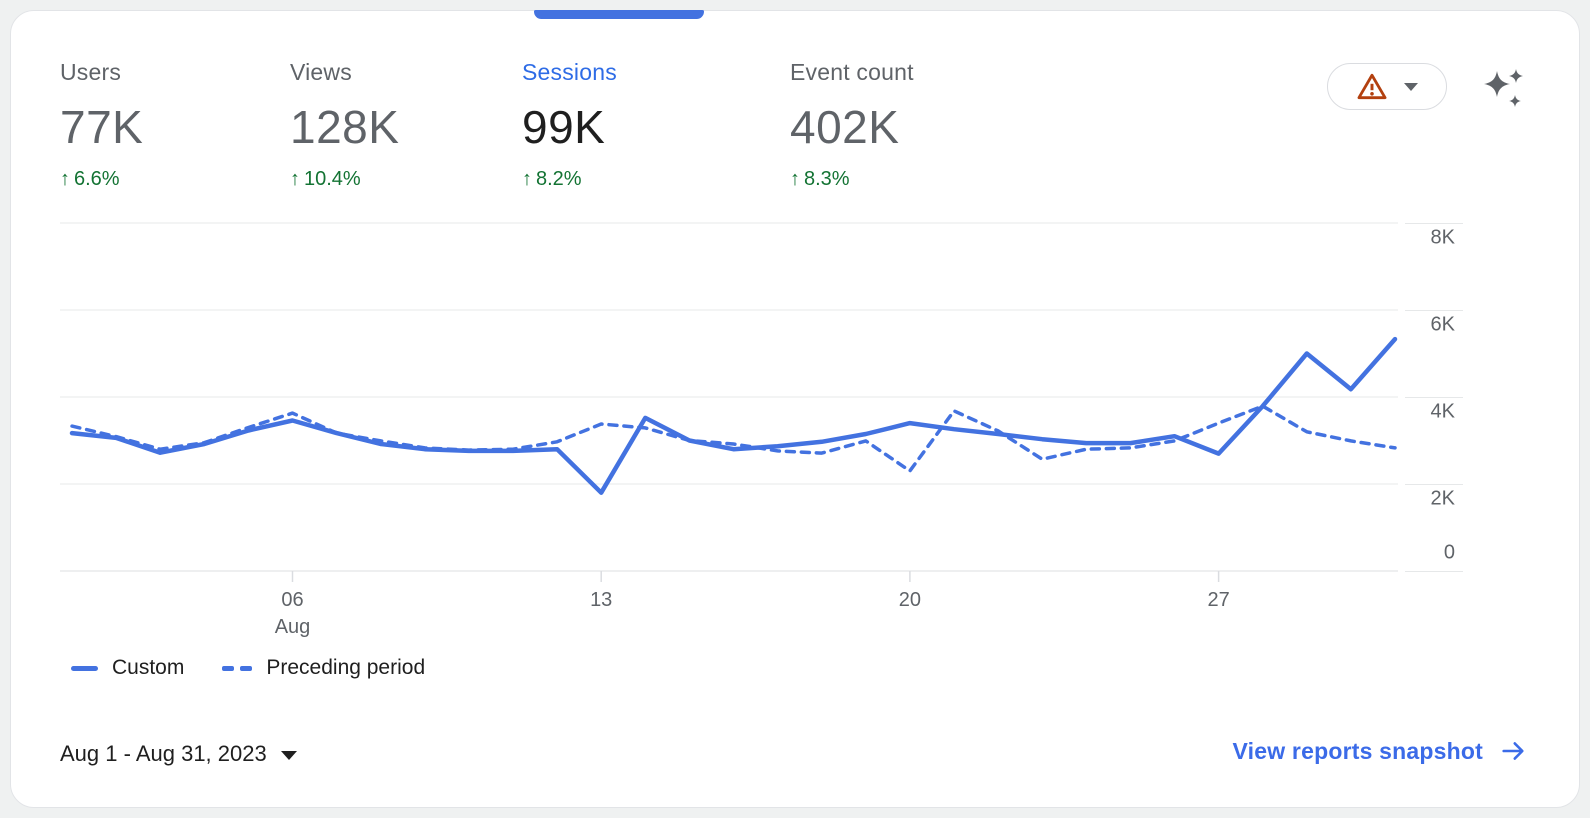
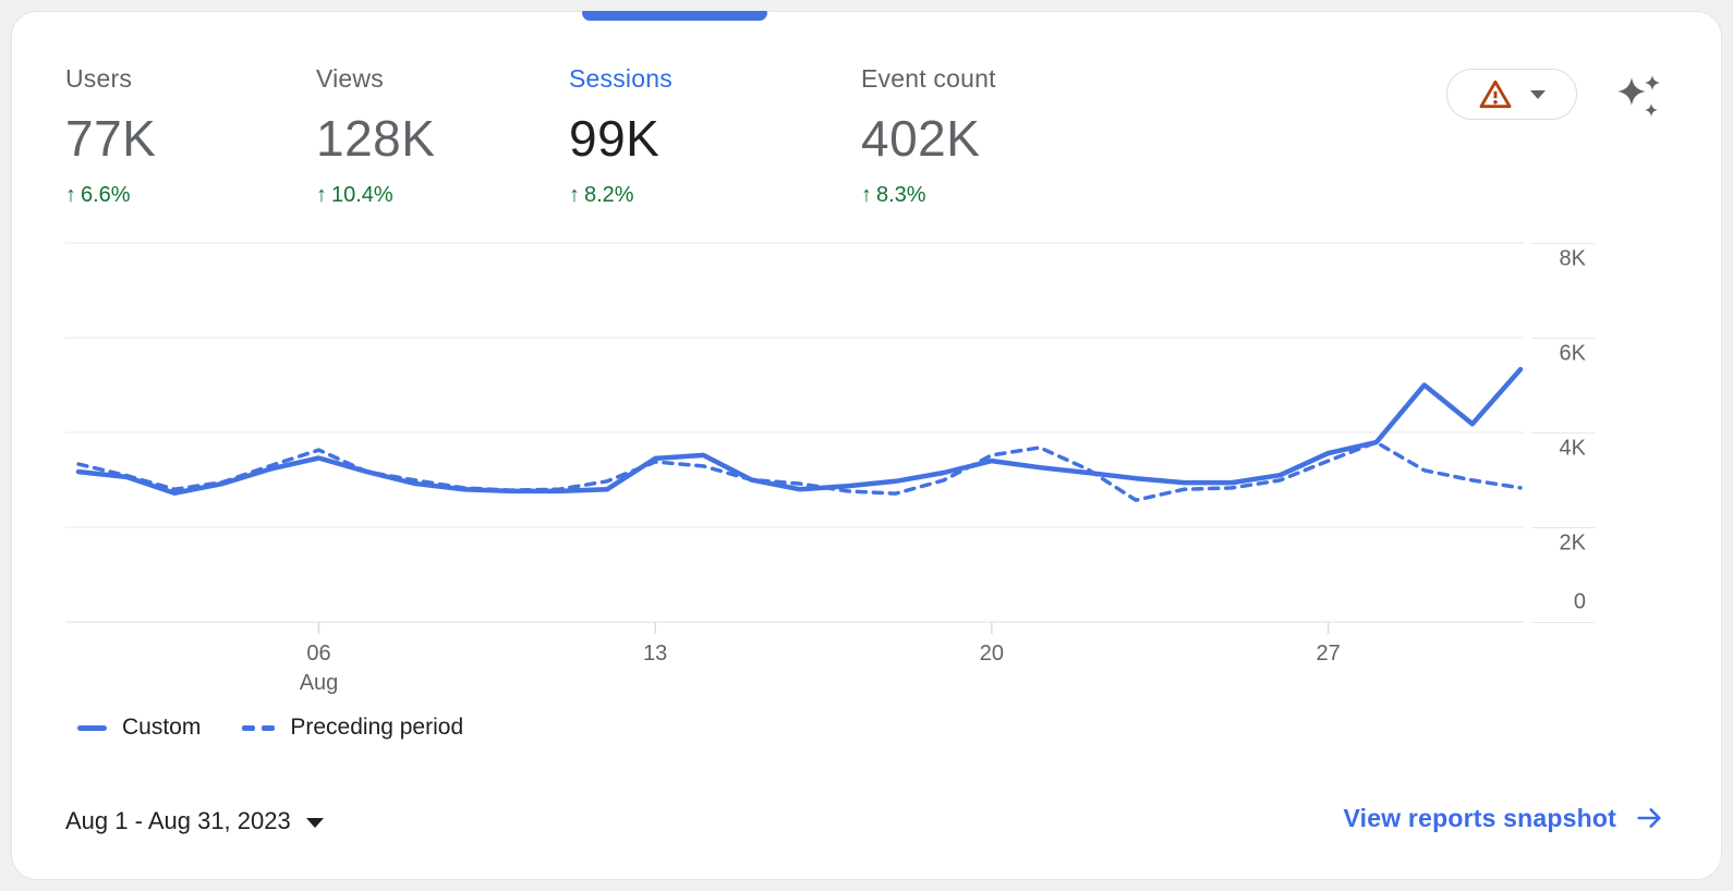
Custom/13: 1.8K -> 3.4K
Preceding period/20: 2.3K -> 3.5K
Custom/27: 2.7K -> 3.6K
